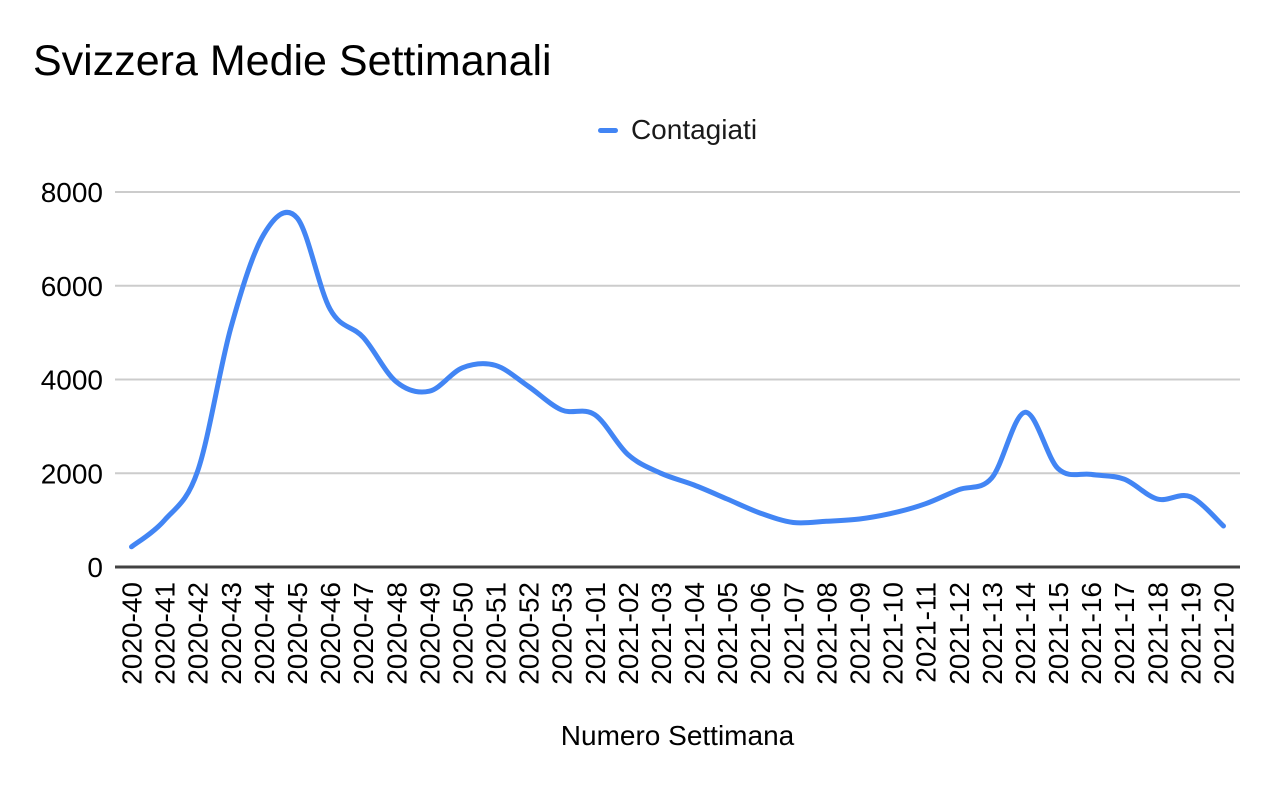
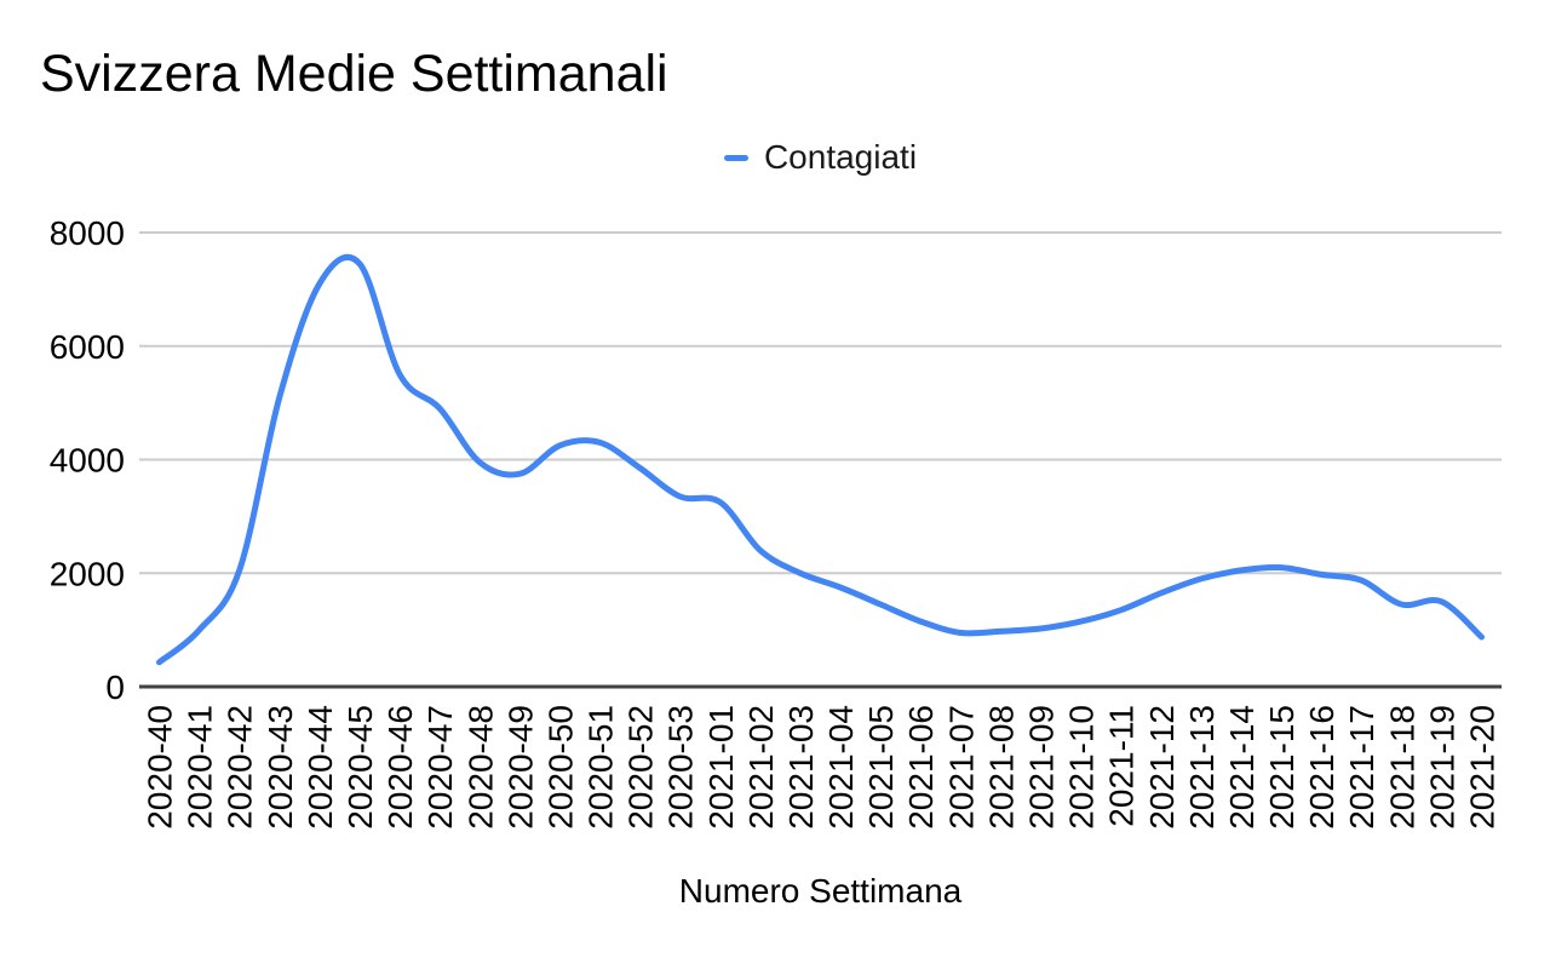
2021-14: 3300 -> 2000
